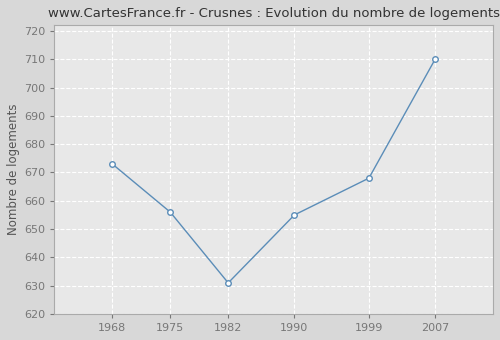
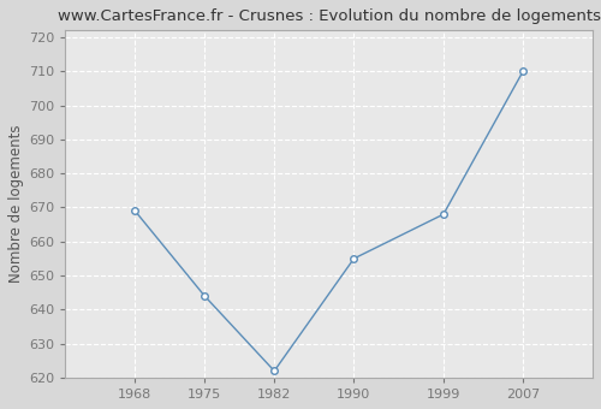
1968: 673 -> 669
1975: 656 -> 644
1982: 631 -> 622
